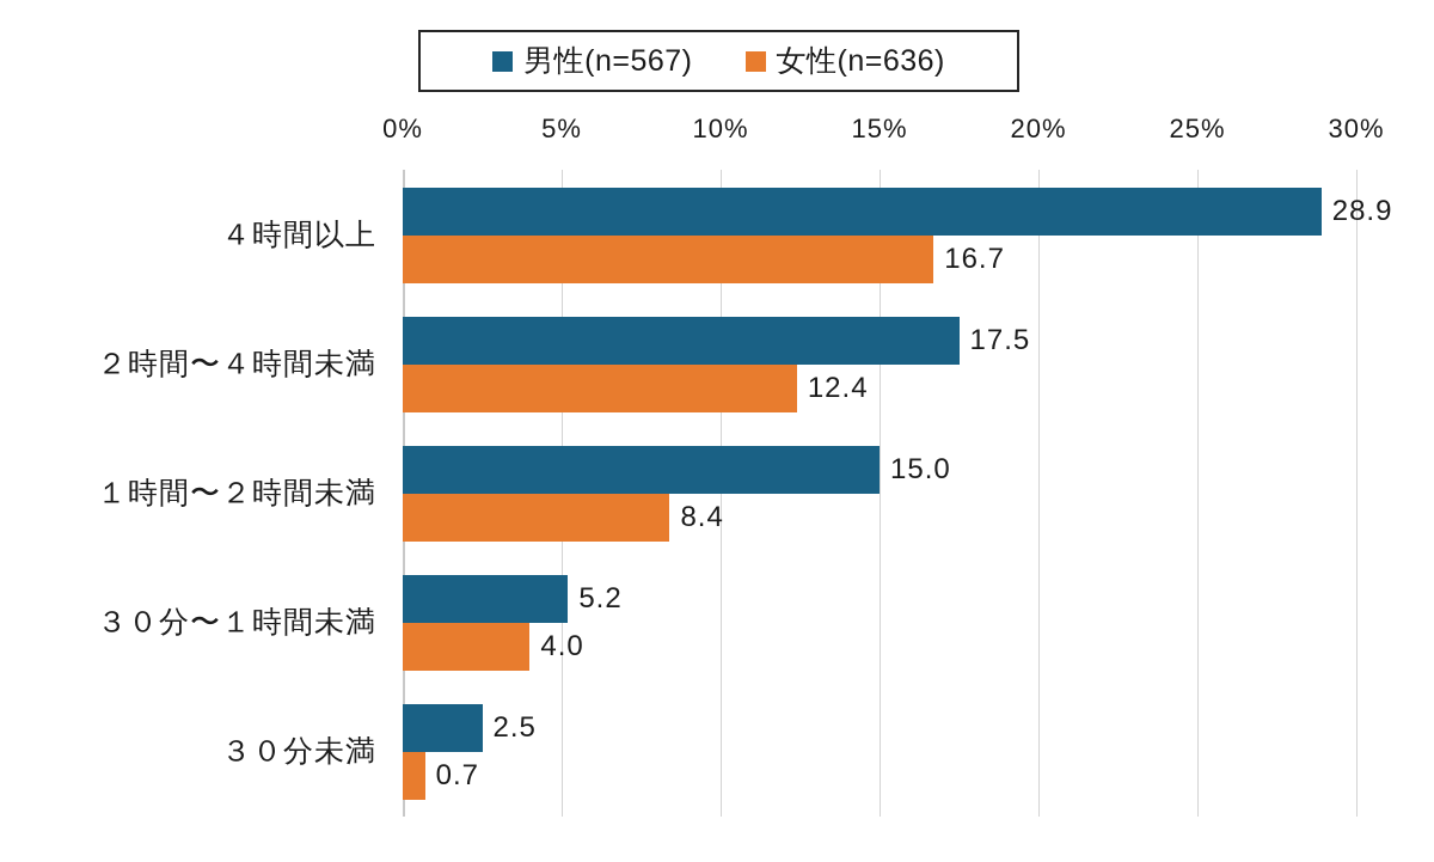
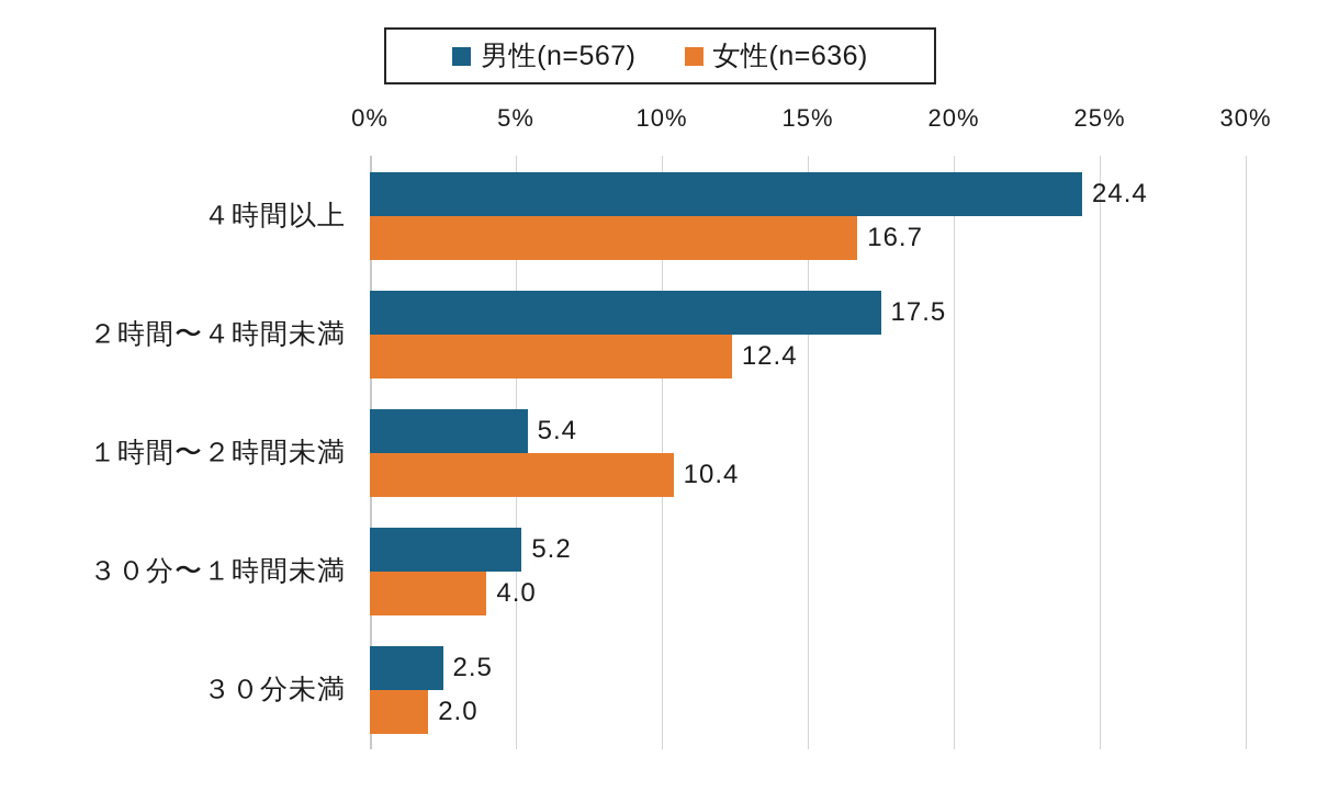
男性(n=567)/４時間以上: 28.9 -> 24.4
男性(n=567)/１時間〜２時間未満: 15.0 -> 5.4
女性(n=636)/１時間〜２時間未満: 8.4 -> 10.4
女性(n=636)/３０分未満: 0.7 -> 2.0
